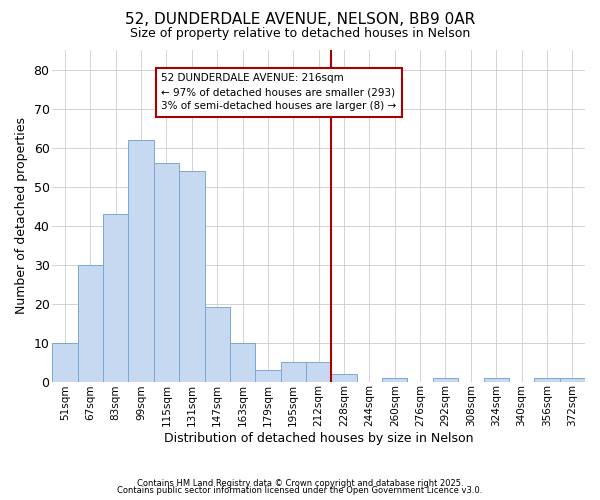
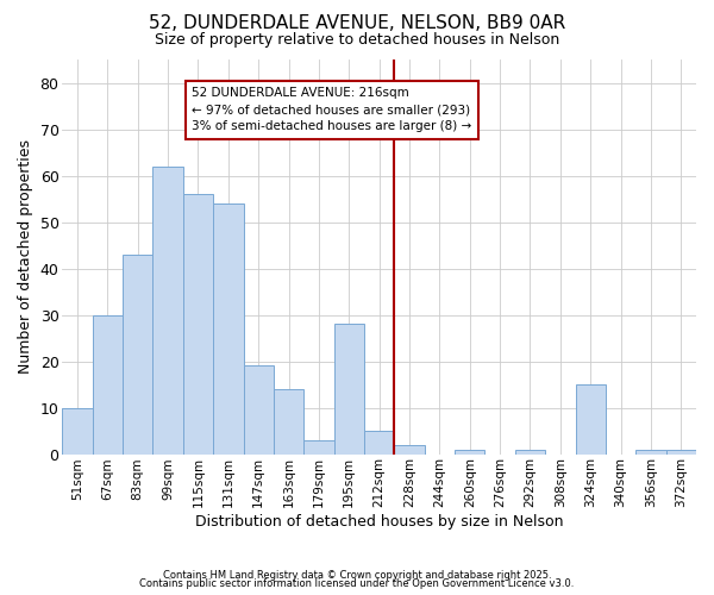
163sqm: 10 -> 14
195sqm: 5 -> 28
324sqm: 1 -> 15
